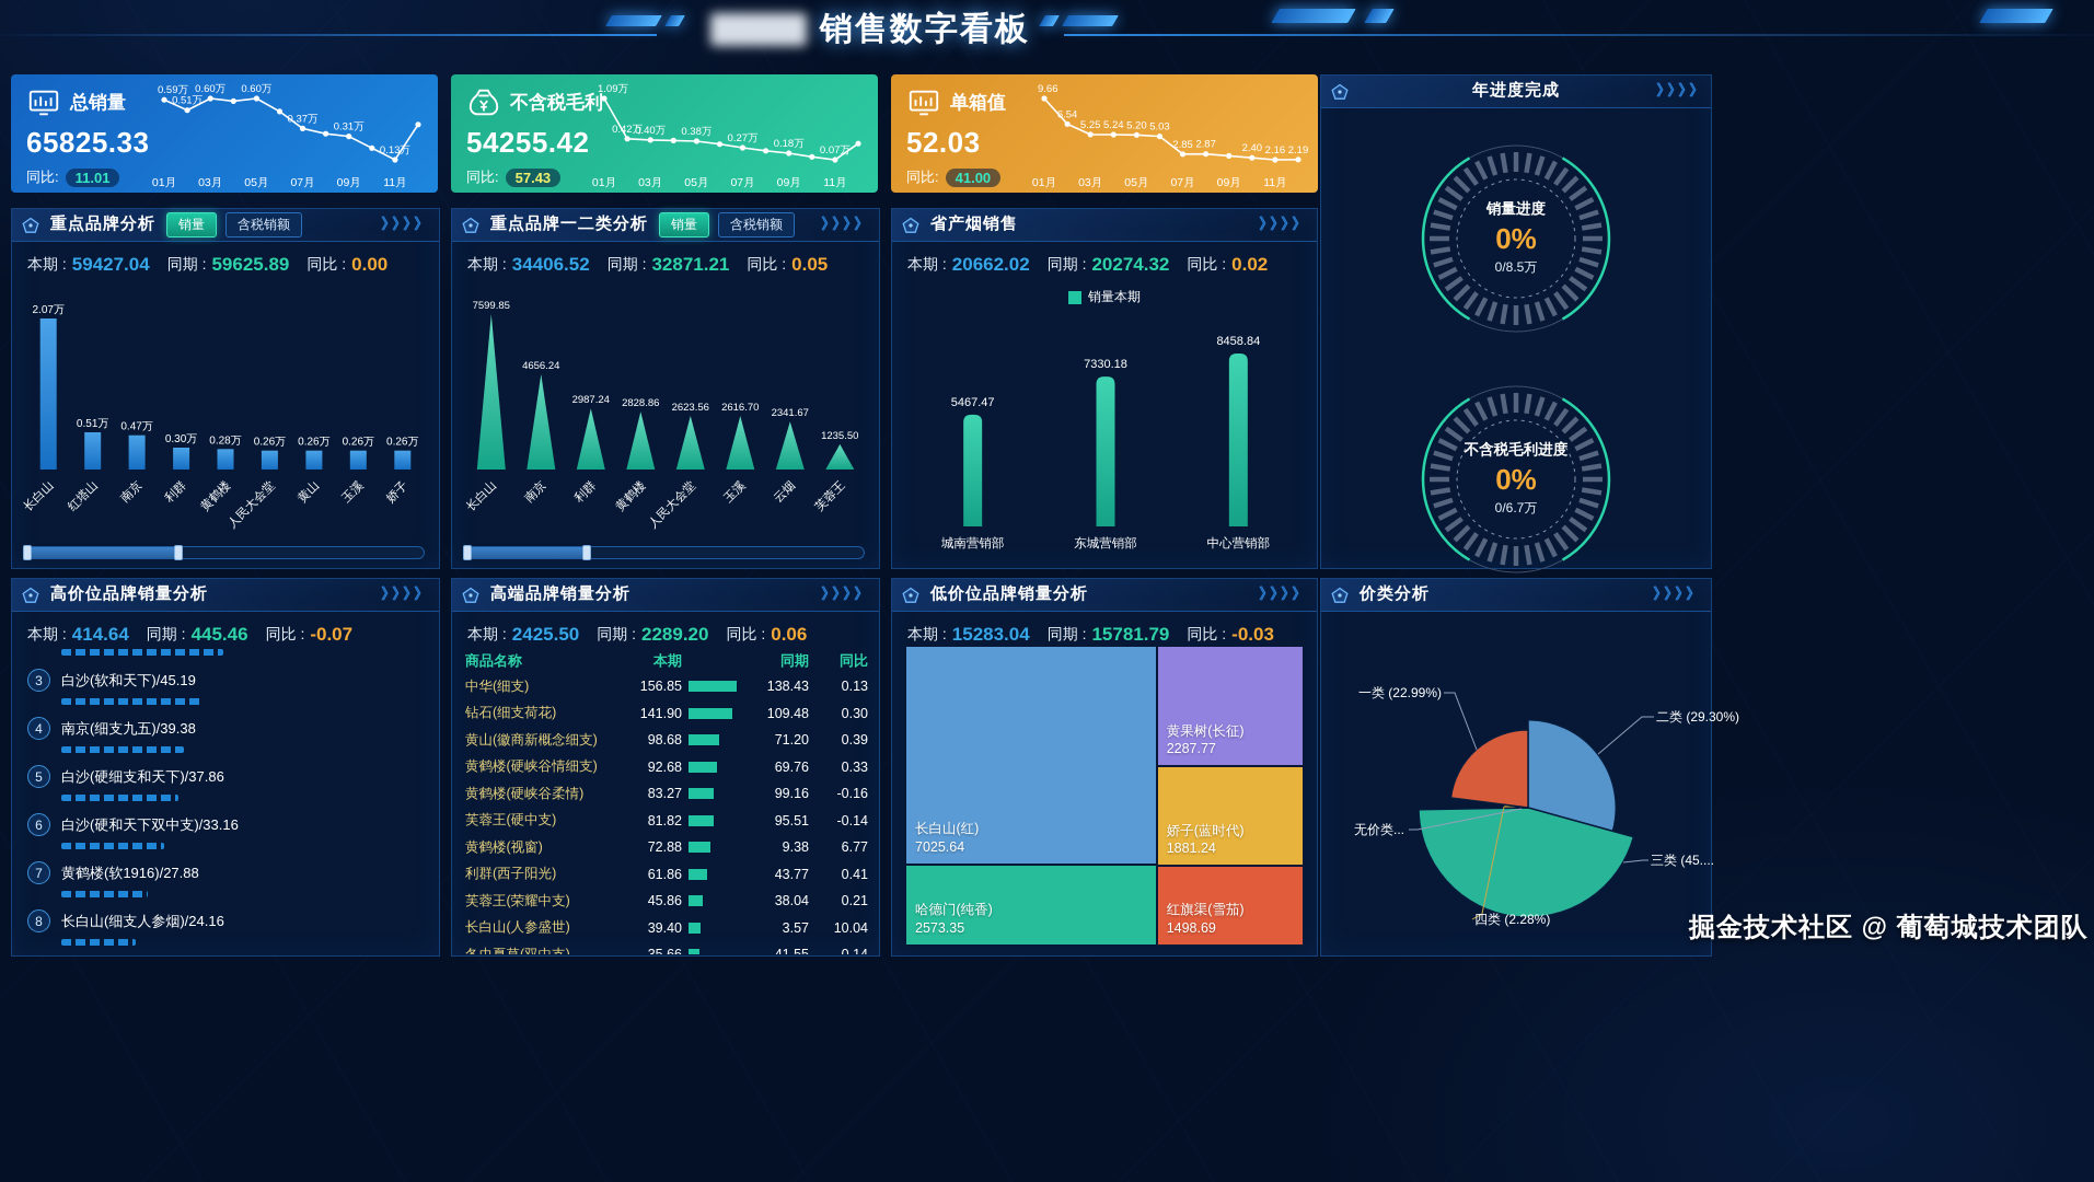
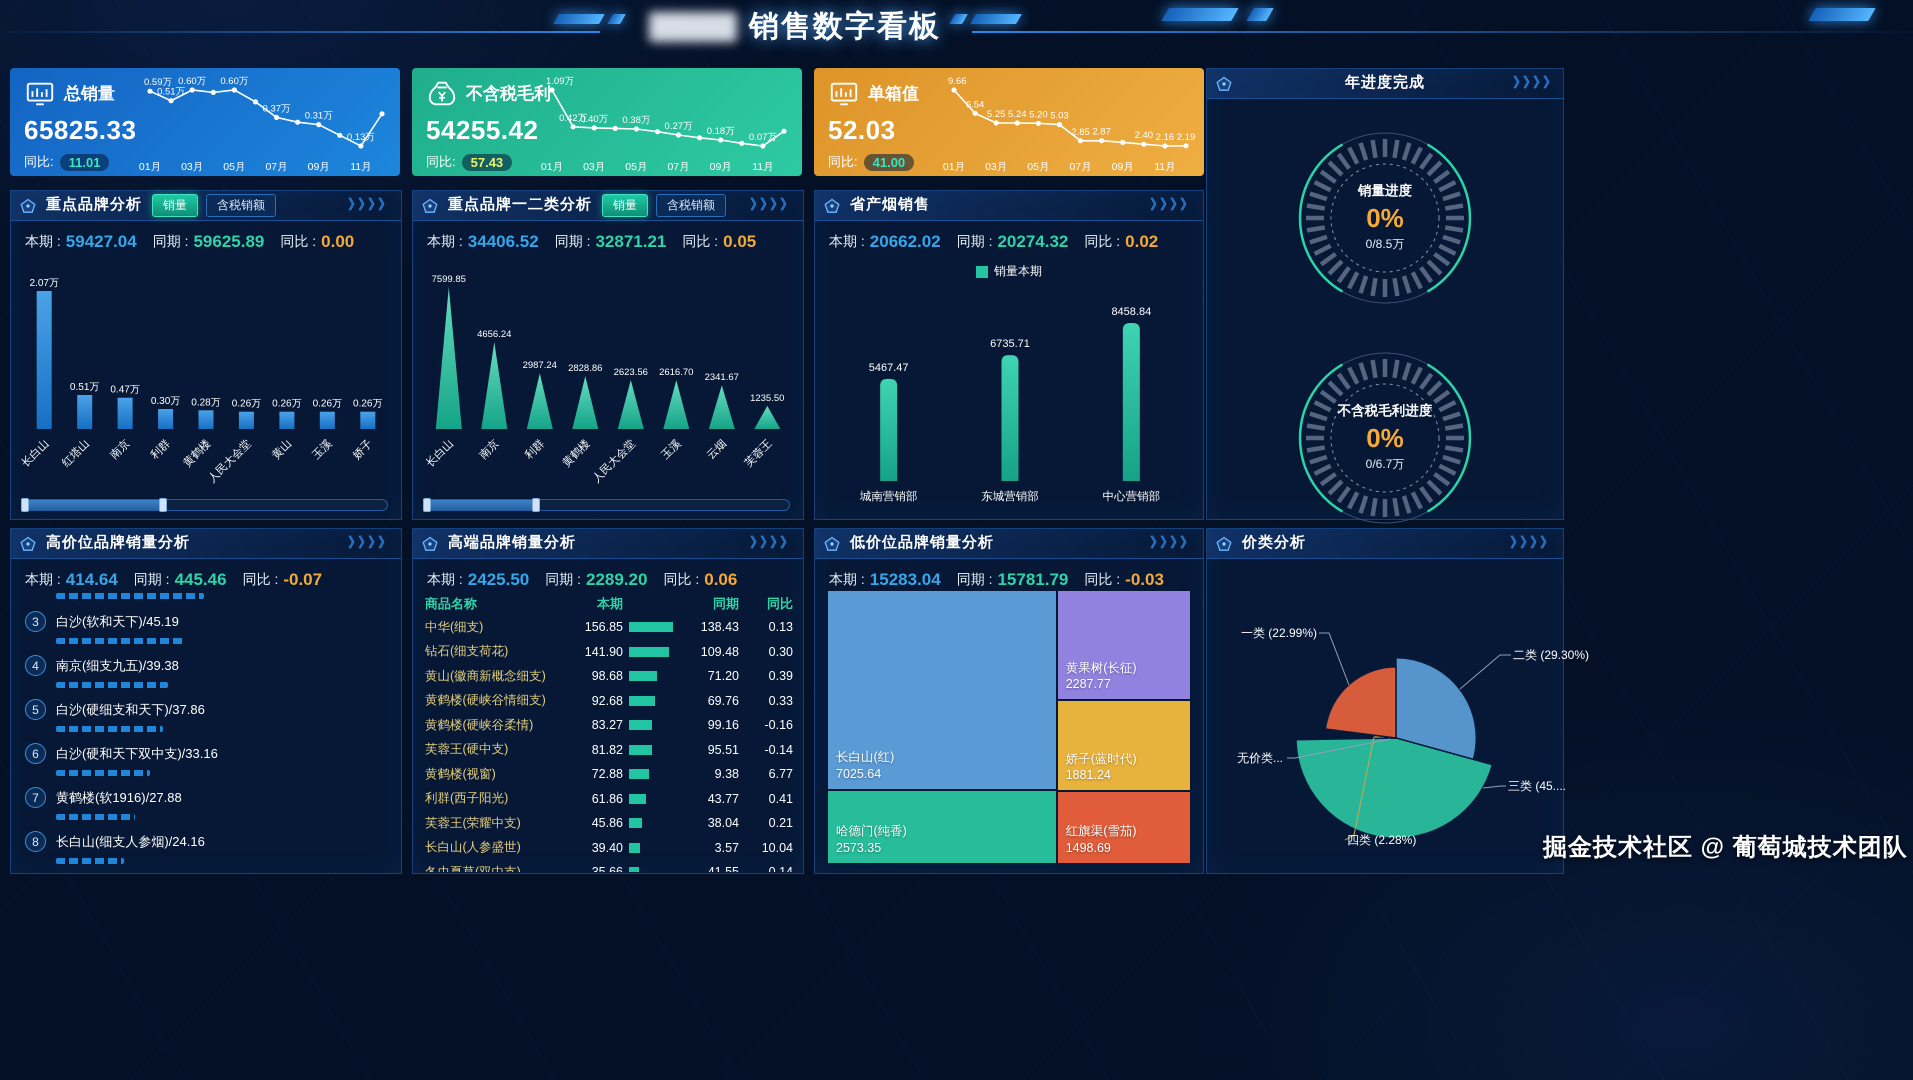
省产烟销售/东城营销部: 7330.18 -> 6735.71
